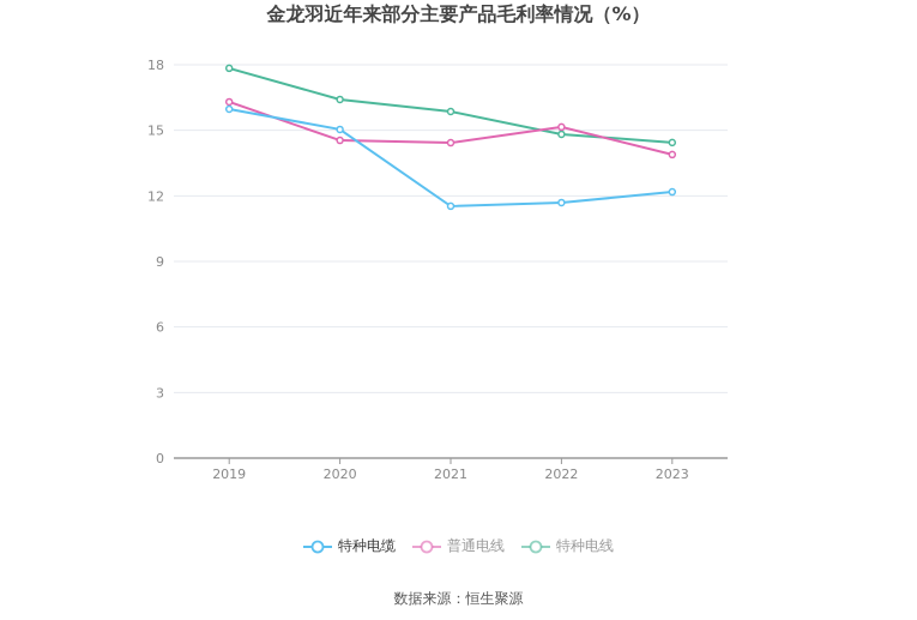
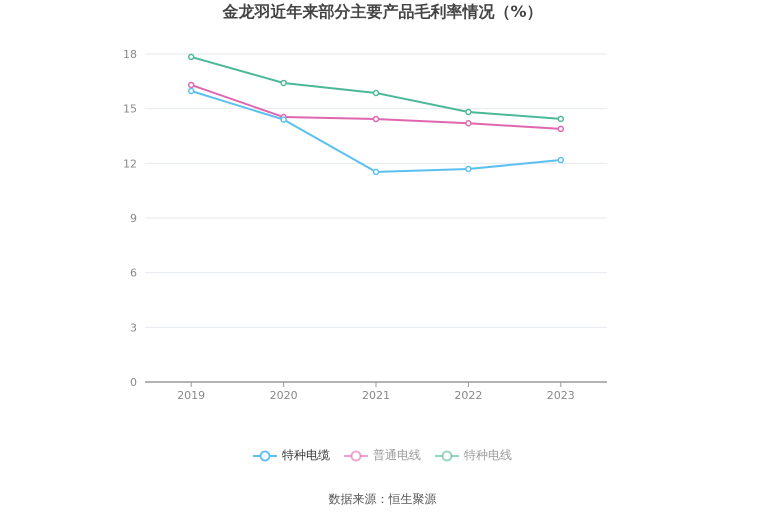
特种电缆/2020: 15.0 -> 14.4
普通电线/2022: 15.2 -> 14.2
